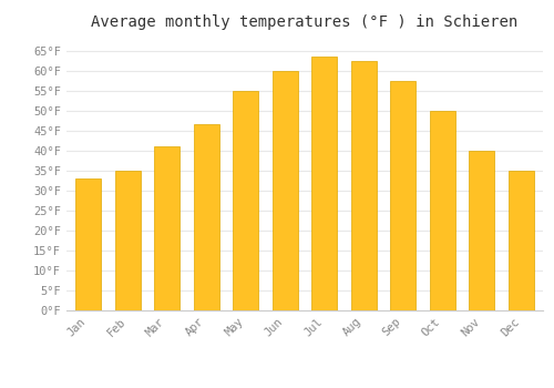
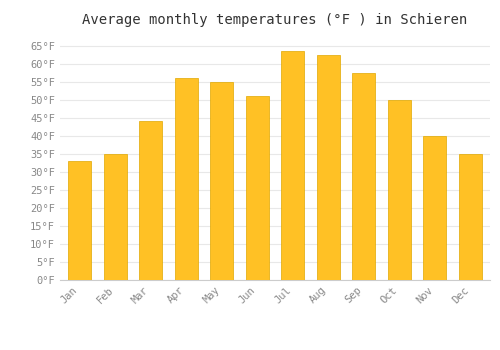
Mar: 41.0°F -> 44.0°F
Apr: 46.5°F -> 56.0°F
Jun: 60.0°F -> 51.0°F
